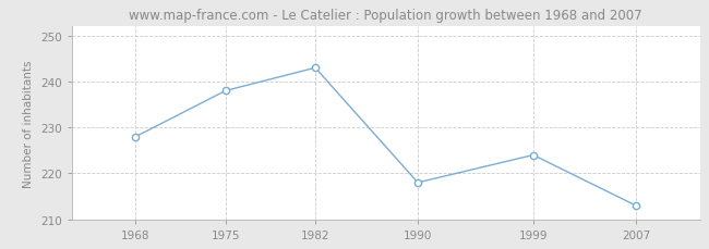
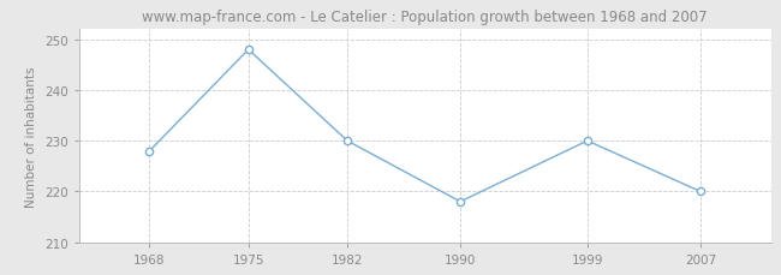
1975: 238 -> 248
1982: 243 -> 230
1999: 224 -> 230
2007: 213 -> 220
